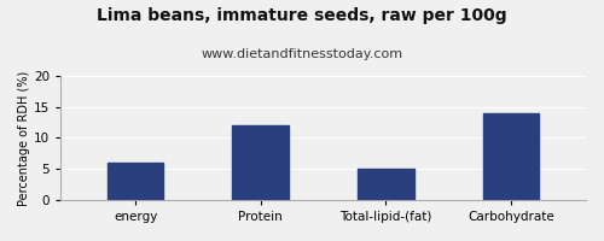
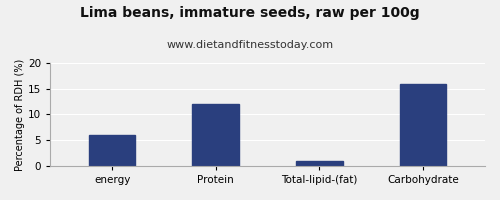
Total-lipid-(fat): 5 -> 1
Carbohydrate: 14 -> 16
